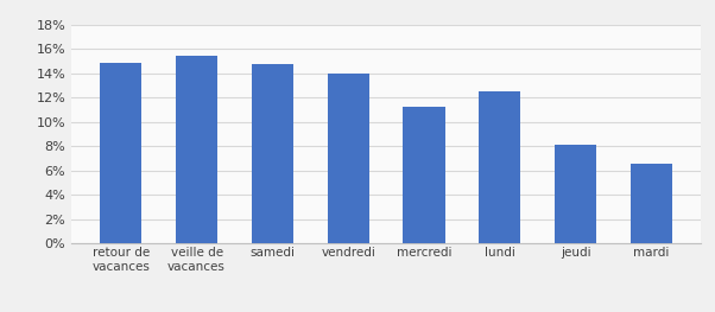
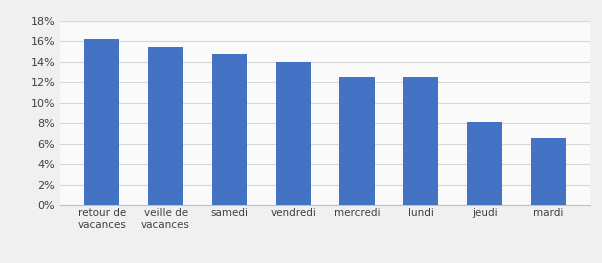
retour de vacances: 14.9% -> 16.2%
mercredi: 11.3% -> 12.5%
